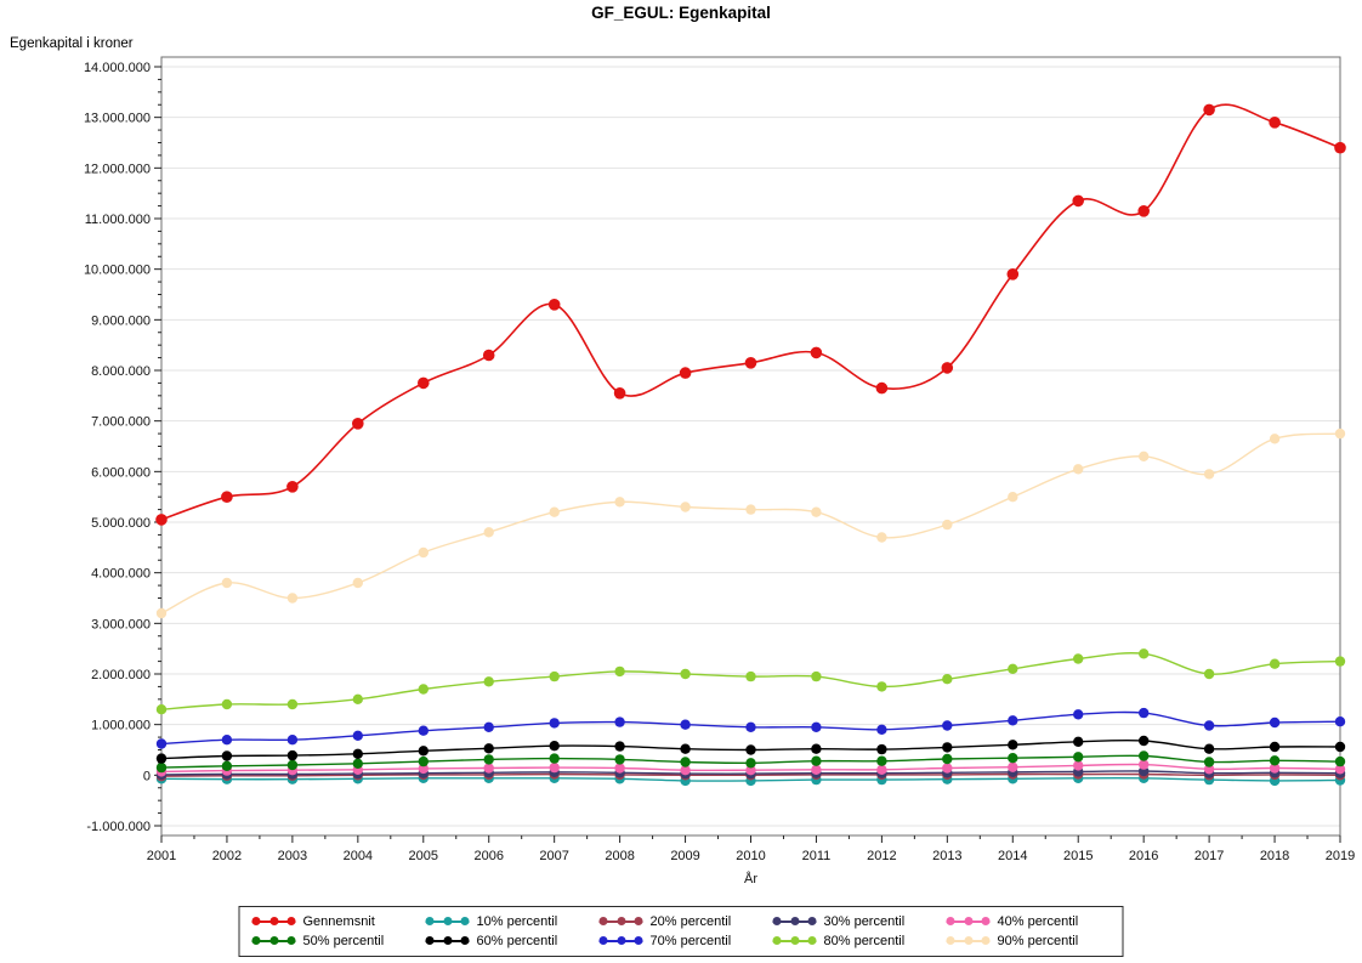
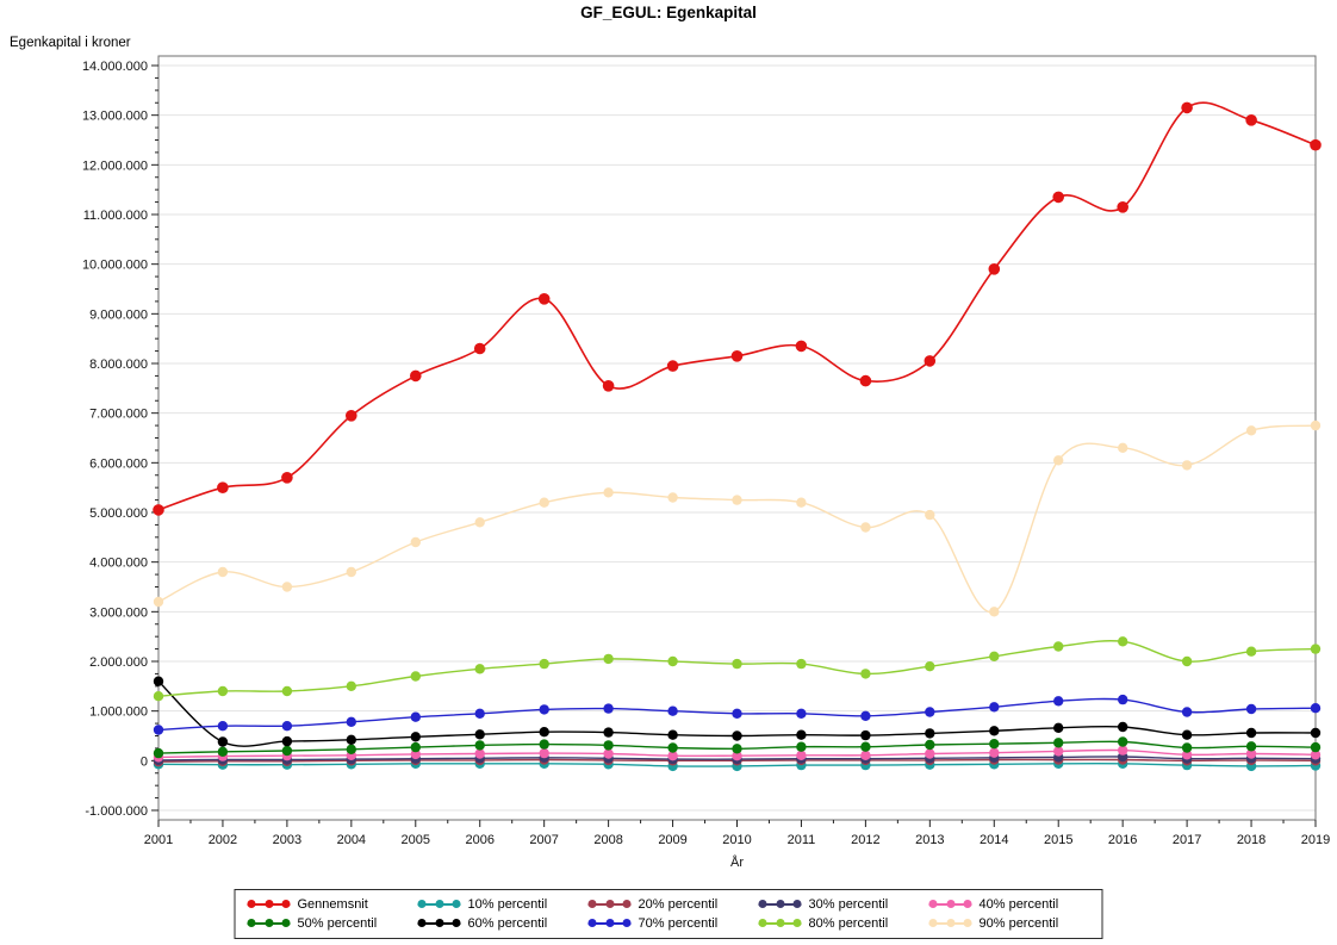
60% percentil/2001: 300000 -> 1600000
90% percentil/2014: 5500000 -> 3000000
